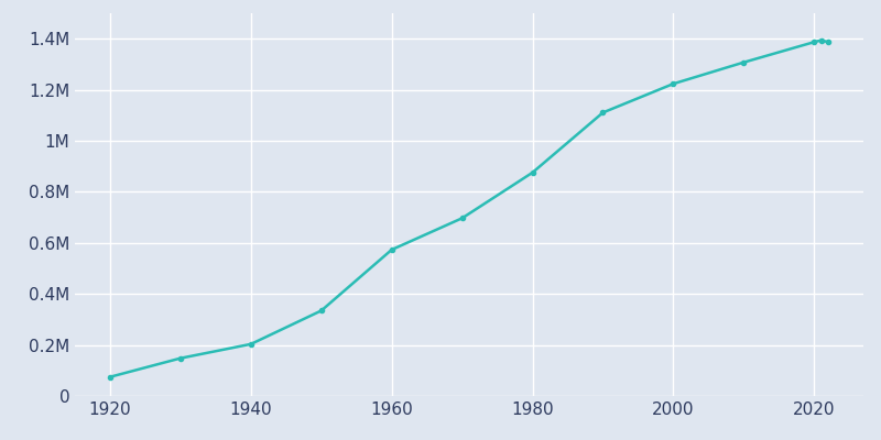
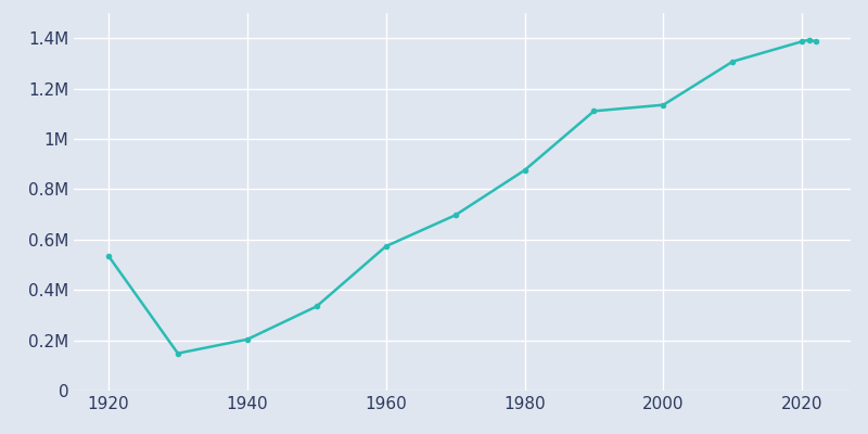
1920: 0.075M -> 0.535M
2000: 1.223M -> 1.135M
